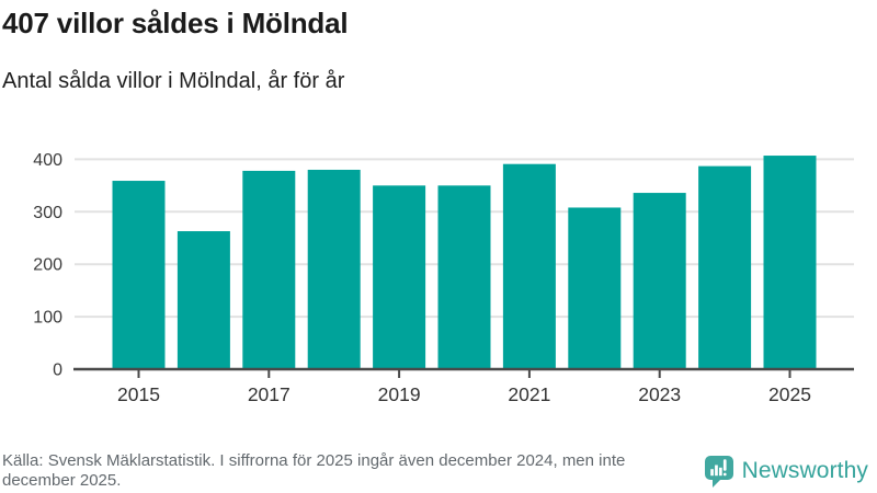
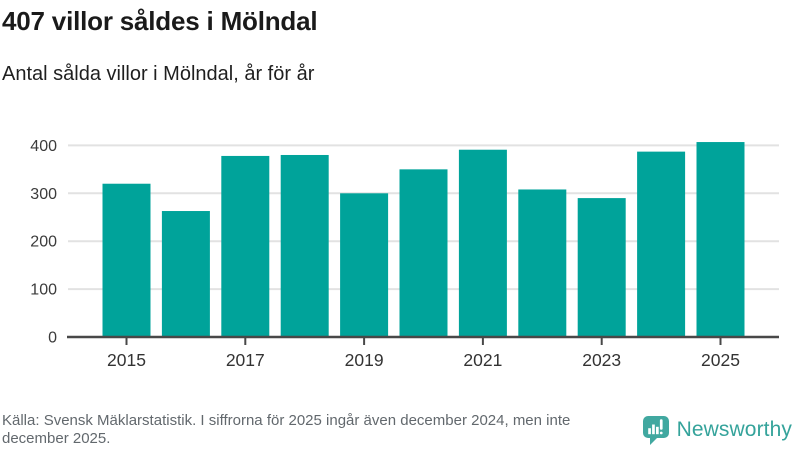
2015: 360 -> 320
2019: 350 -> 300
2023: 340 -> 290
